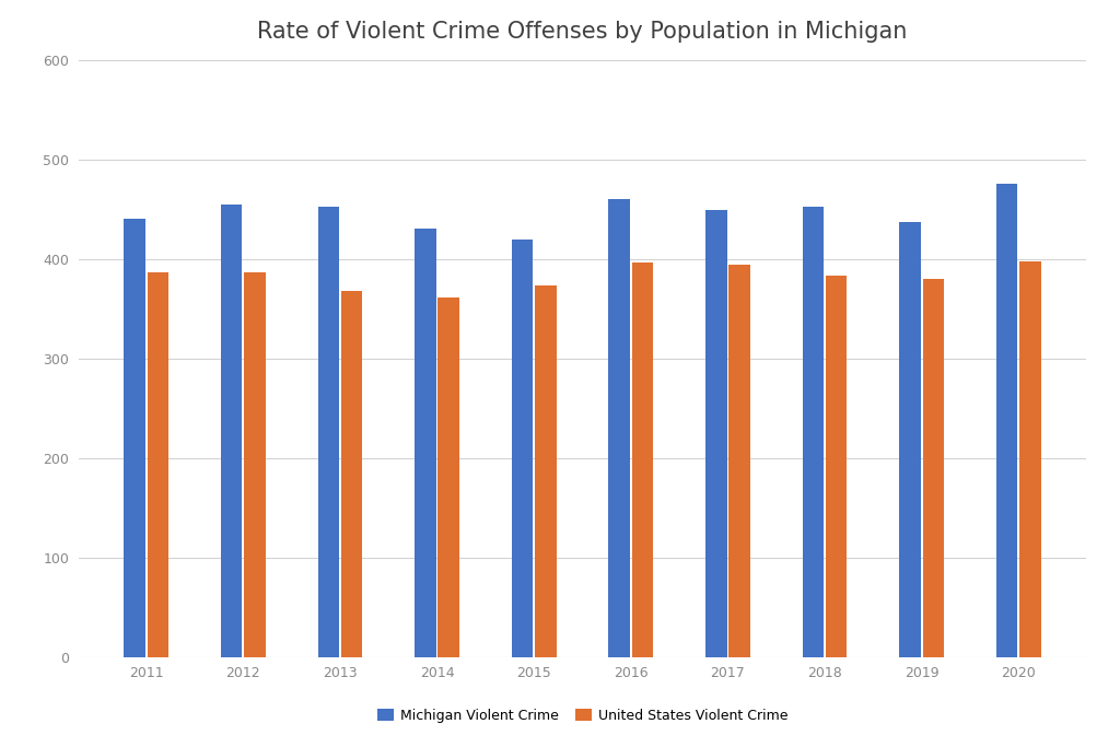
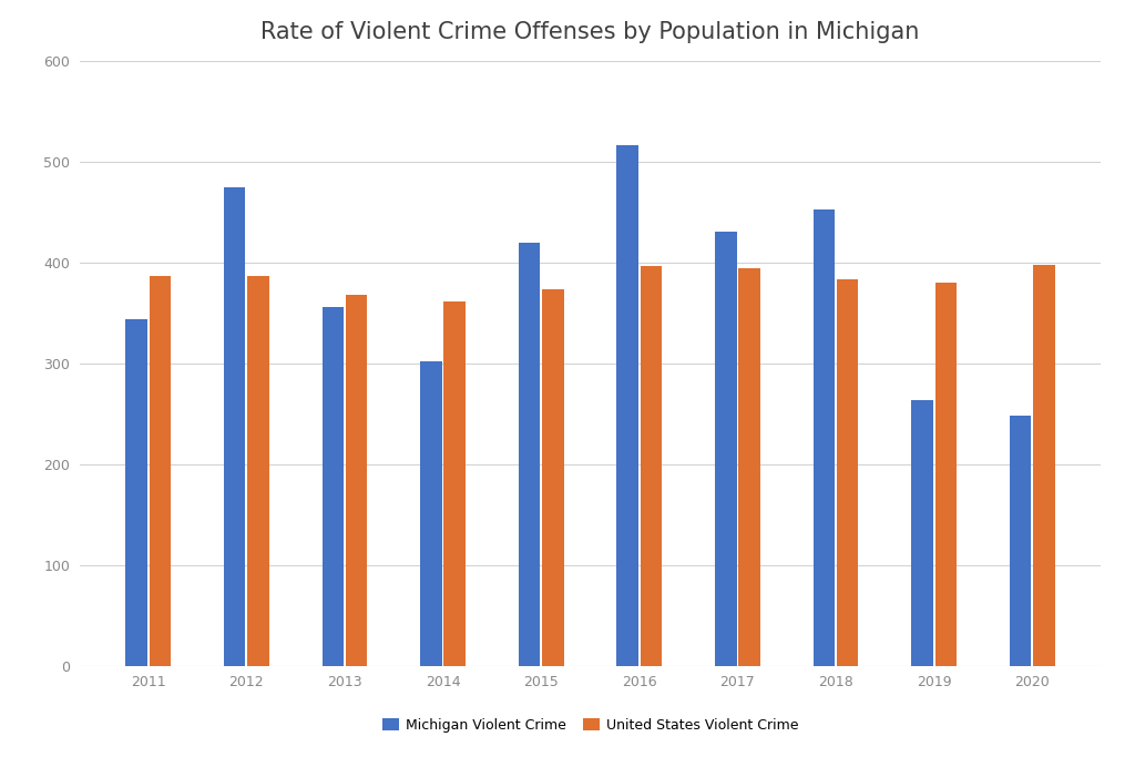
Michigan Violent Crime/2011: 440 -> 344
Michigan Violent Crime/2012: 455 -> 474
Michigan Violent Crime/2013: 452 -> 356
Michigan Violent Crime/2014: 430 -> 302
Michigan Violent Crime/2016: 460 -> 516
Michigan Violent Crime/2017: 449 -> 430
Michigan Violent Crime/2019: 437 -> 264
Michigan Violent Crime/2020: 475 -> 248
